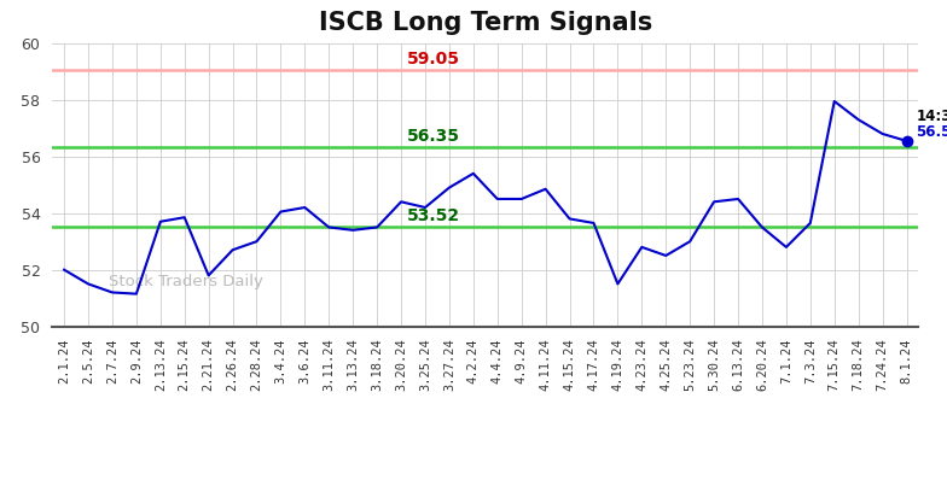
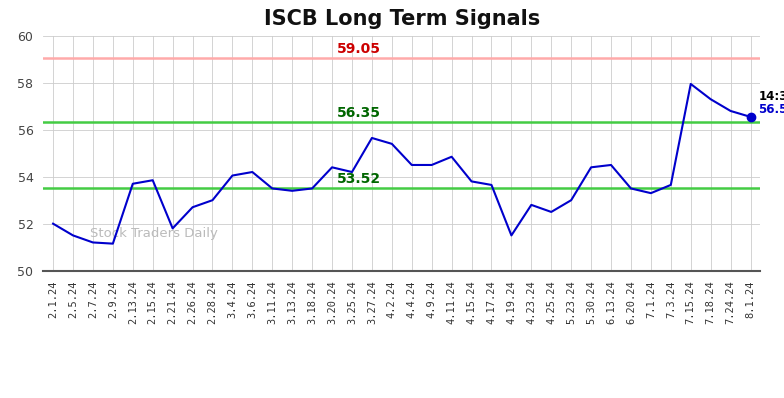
3.27.24: 54.90 -> 55.65
7.1.24: 52.80 -> 53.30
